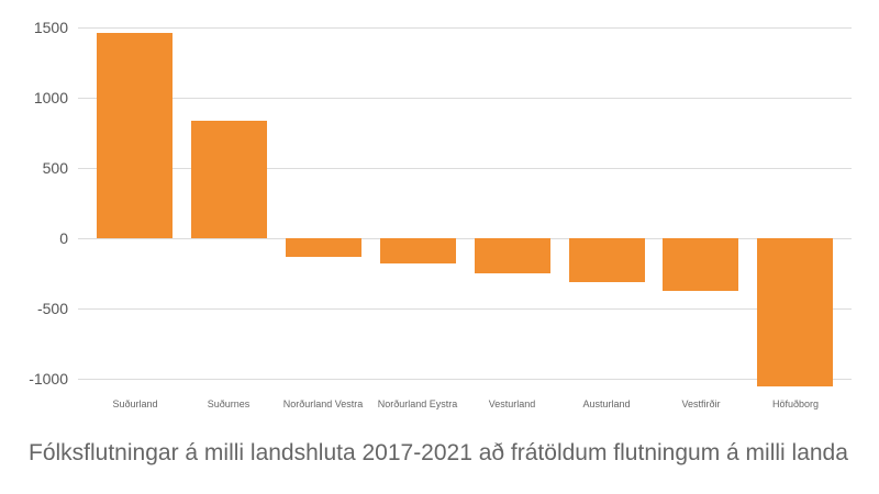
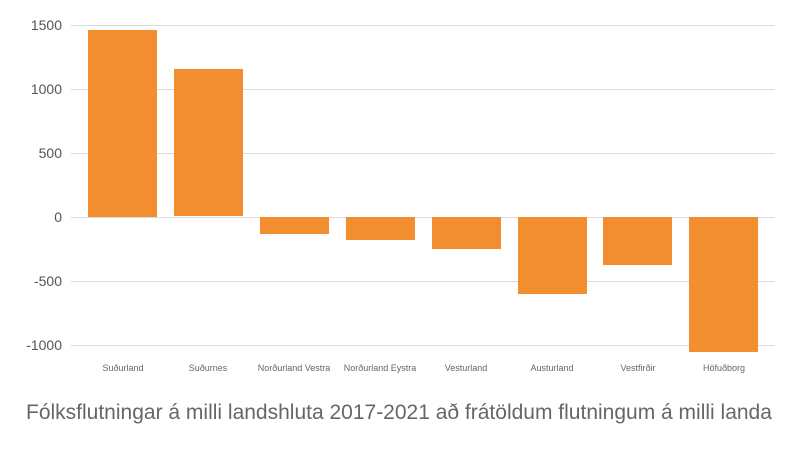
Suðurnes: 840 -> 1150
Austurland: -310 -> -600
